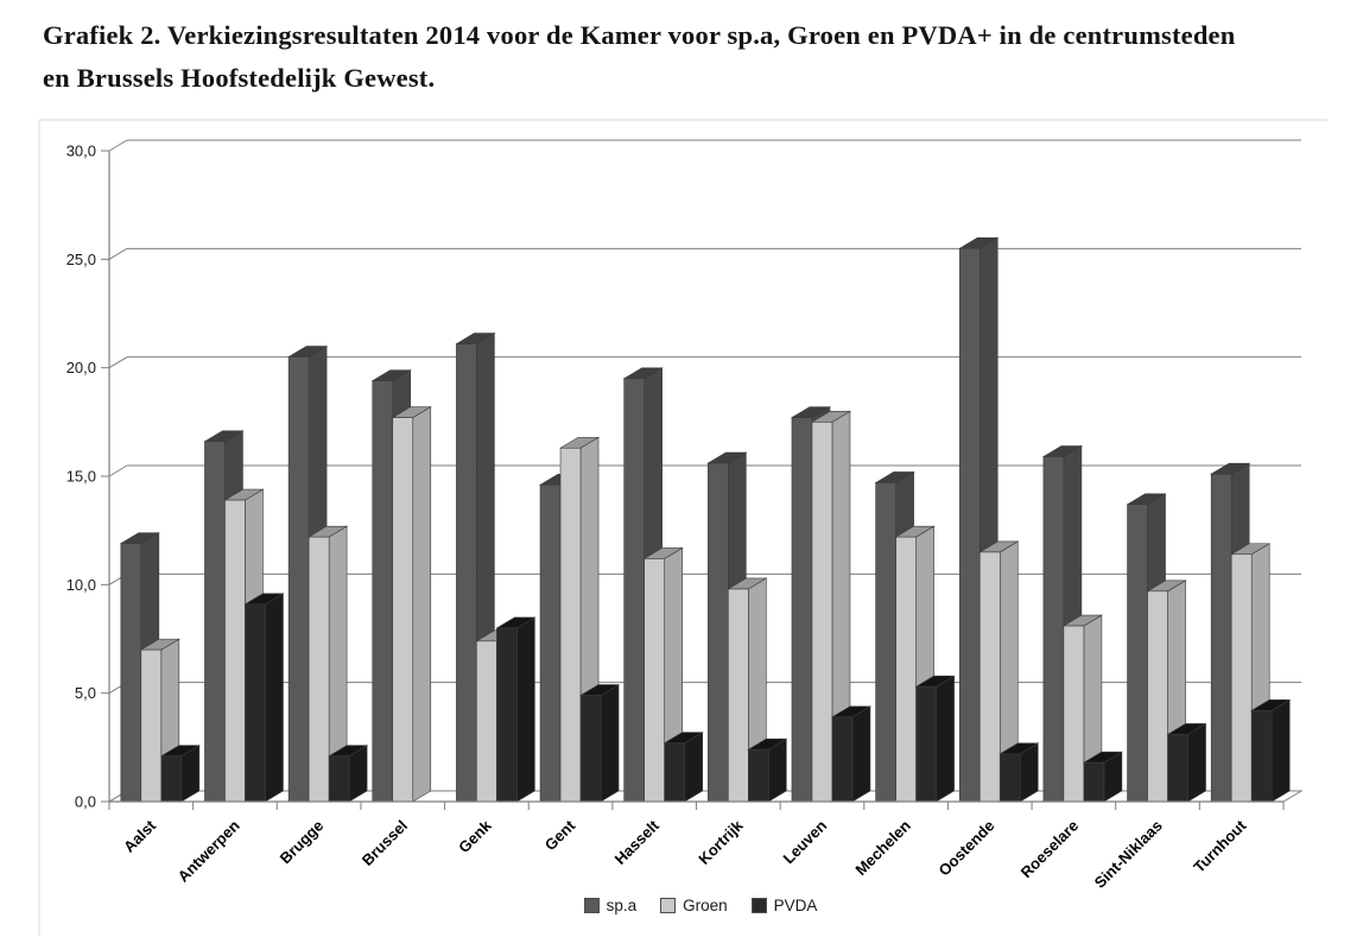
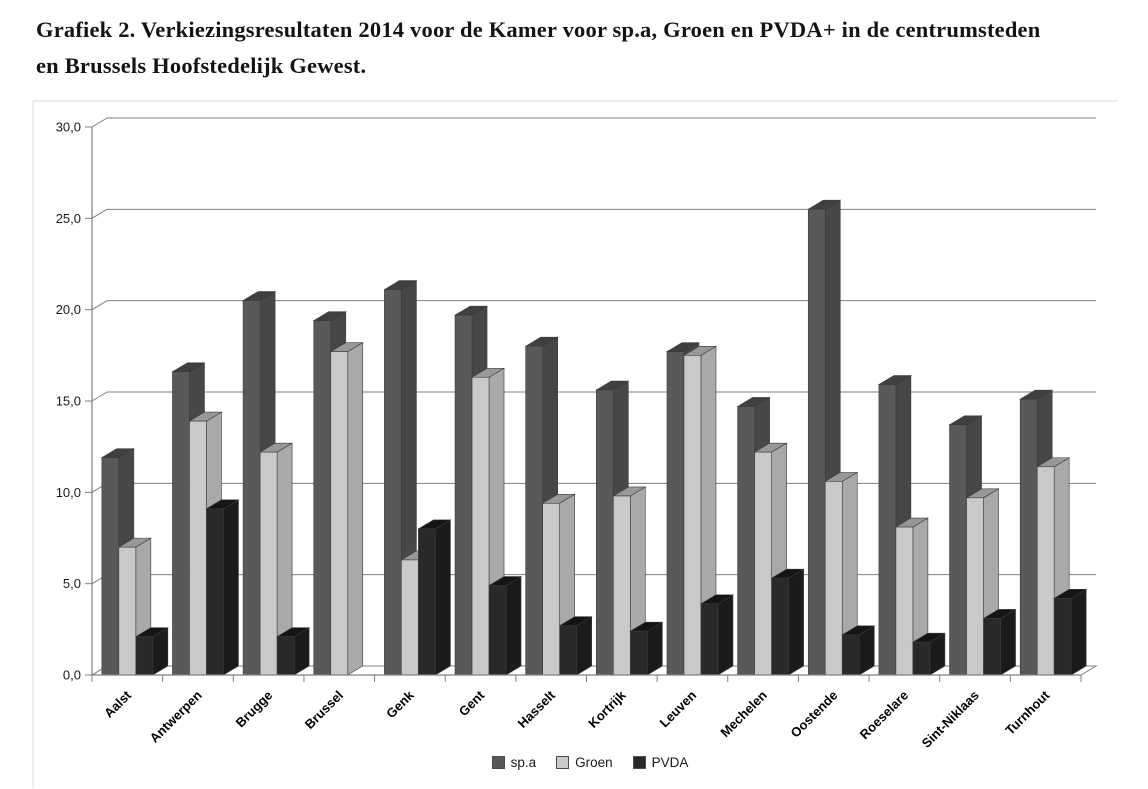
Groen/Genk: 7,4 -> 6,3
sp.a/Gent: 14,6 -> 19,7
sp.a/Hasselt: 19,5 -> 18,0
Groen/Hasselt: 11,2 -> 9,4
Groen/Oostende: 11,5 -> 10,6
